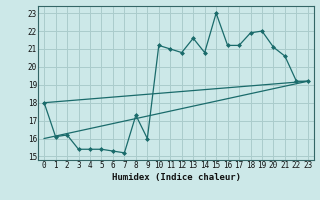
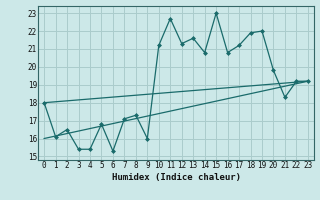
2: 16.2 -> 16.5
5: 15.4 -> 16.8
7: 15.2 -> 17.1
11: 21.0 -> 22.7
12: 20.8 -> 21.3
16: 21.2 -> 20.8
20: 21.1 -> 19.8
21: 20.6 -> 18.3
